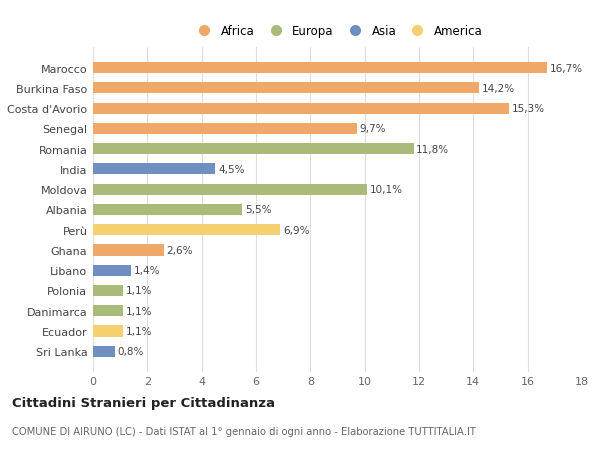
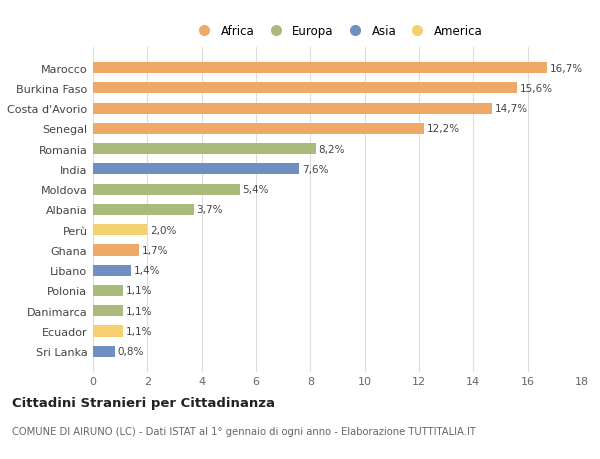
Burkina Faso: 14,2% -> 15,6%
Costa d'Avorio: 15,3% -> 14,7%
Senegal: 9,7% -> 12,2%
Romania: 11,8% -> 8,2%
India: 4,5% -> 7,6%
Moldova: 10,1% -> 5,4%
Albania: 5,5% -> 3,7%
Perù: 6,9% -> 2,0%
Ghana: 2,6% -> 1,7%
